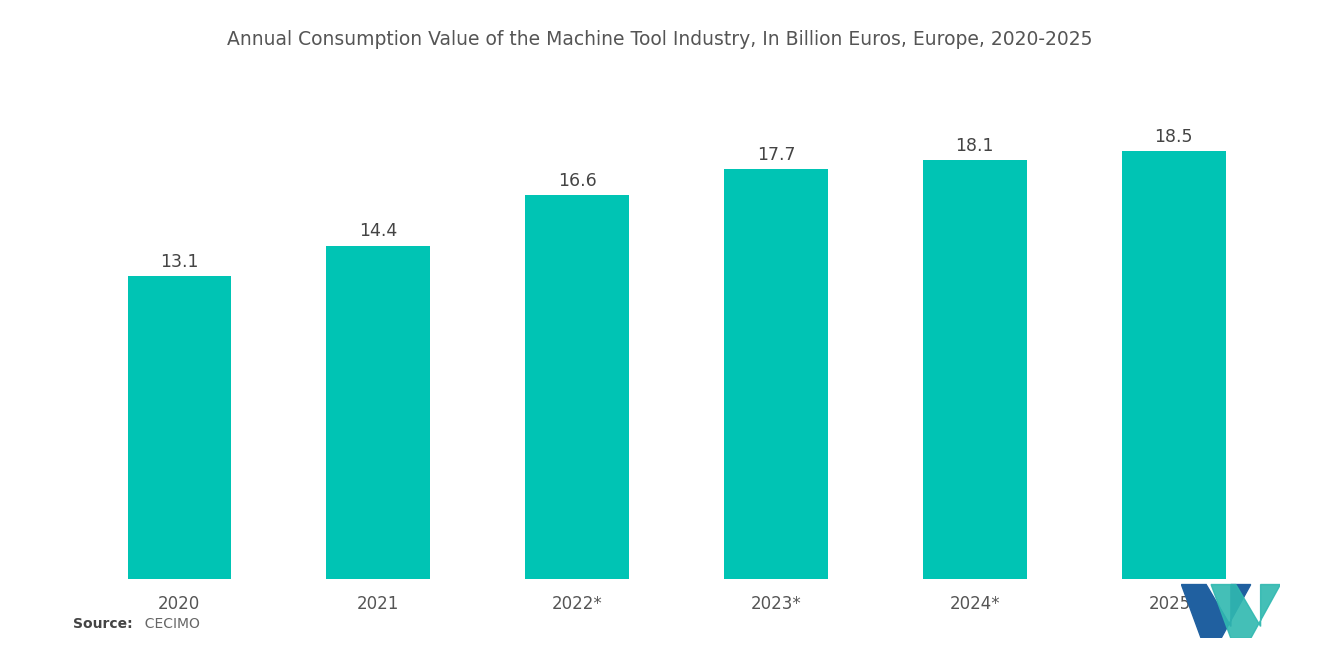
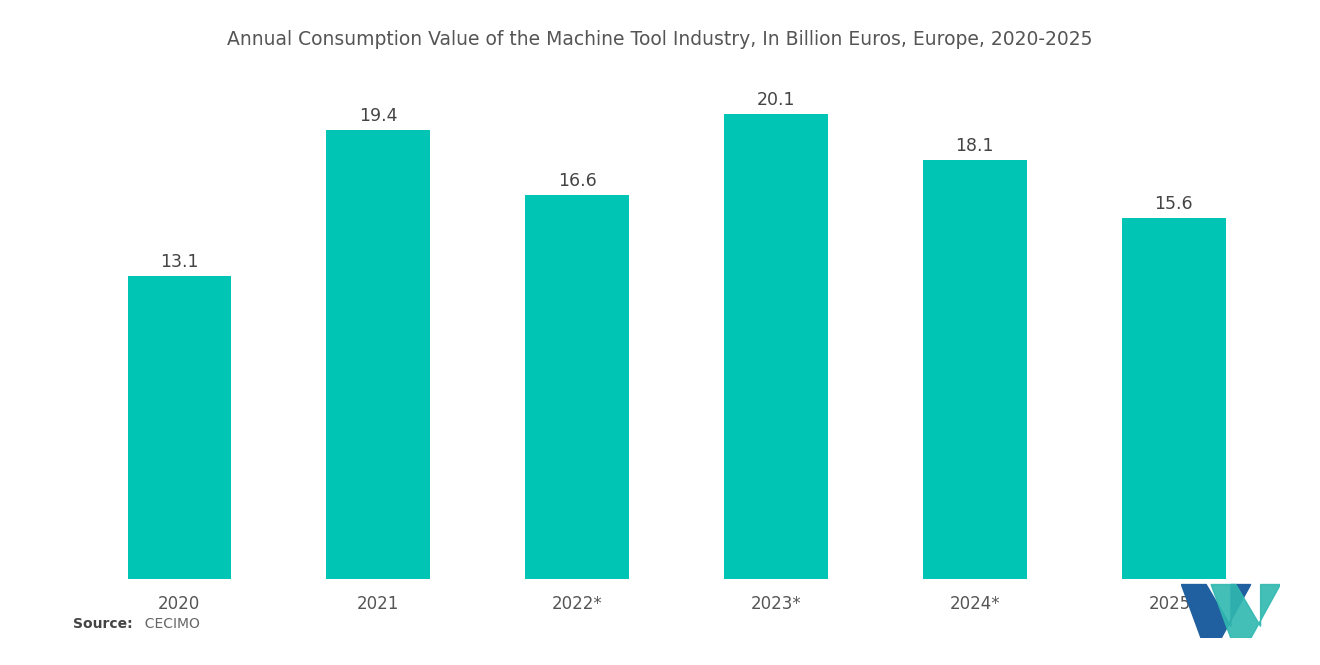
2021: 14.4 -> 19.4
2023*: 17.7 -> 20.1
2025*: 18.5 -> 15.6
